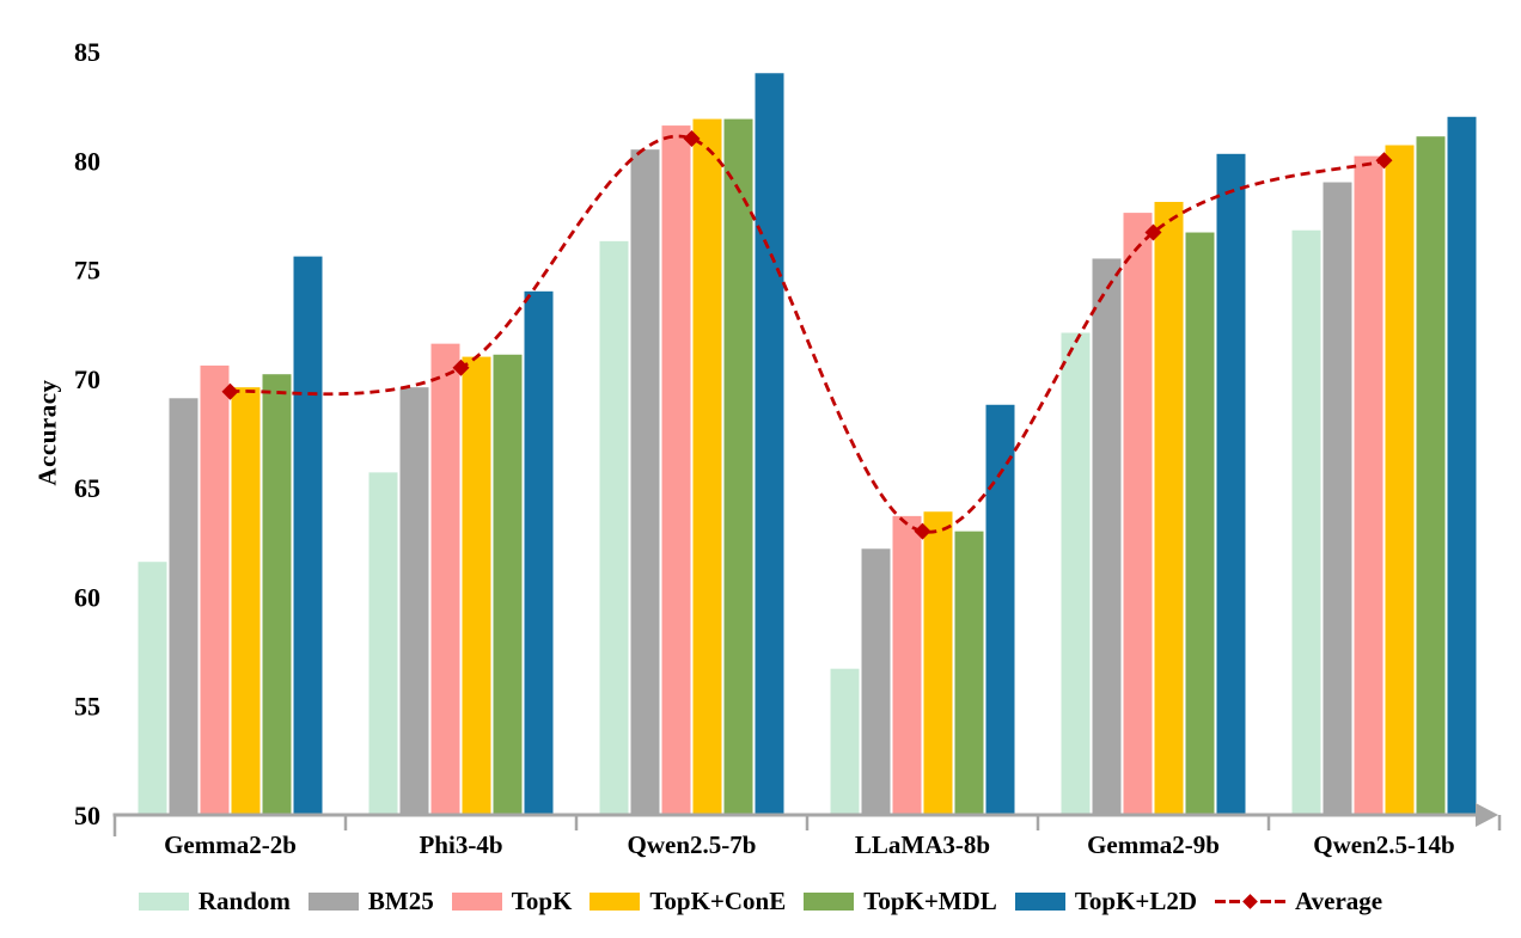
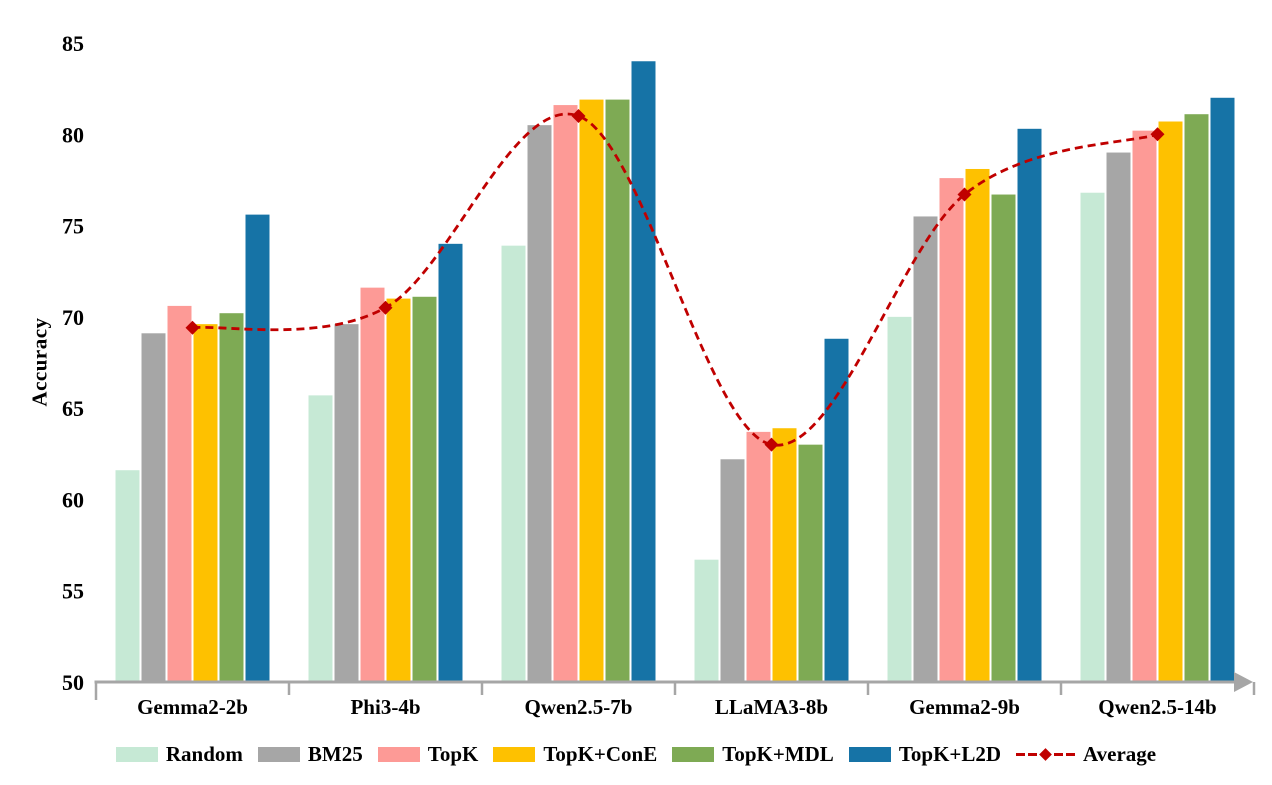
Random/Qwen2.5-7b: 76.3 -> 73.9
Random/Gemma2-9b: 72.1 -> 70.0
